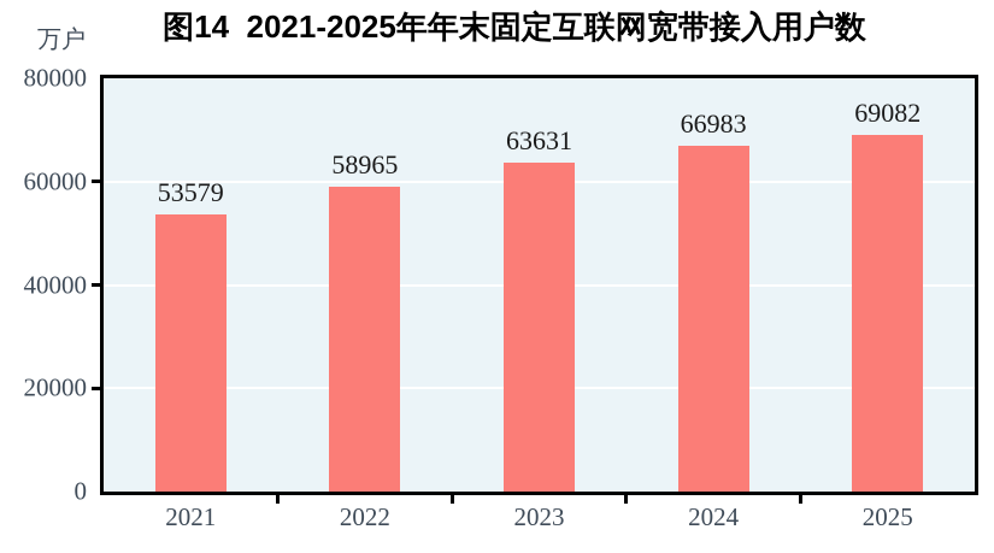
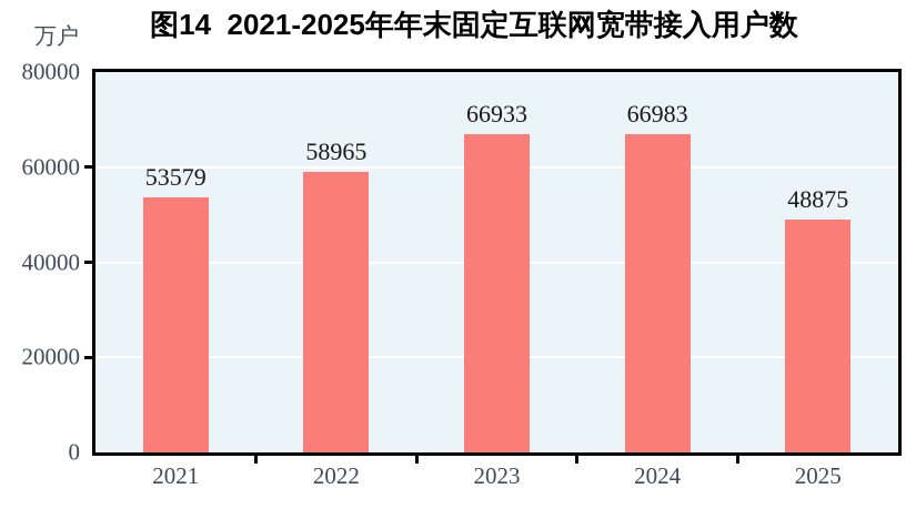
2023: 63631 -> 66933
2025: 69082 -> 48875
